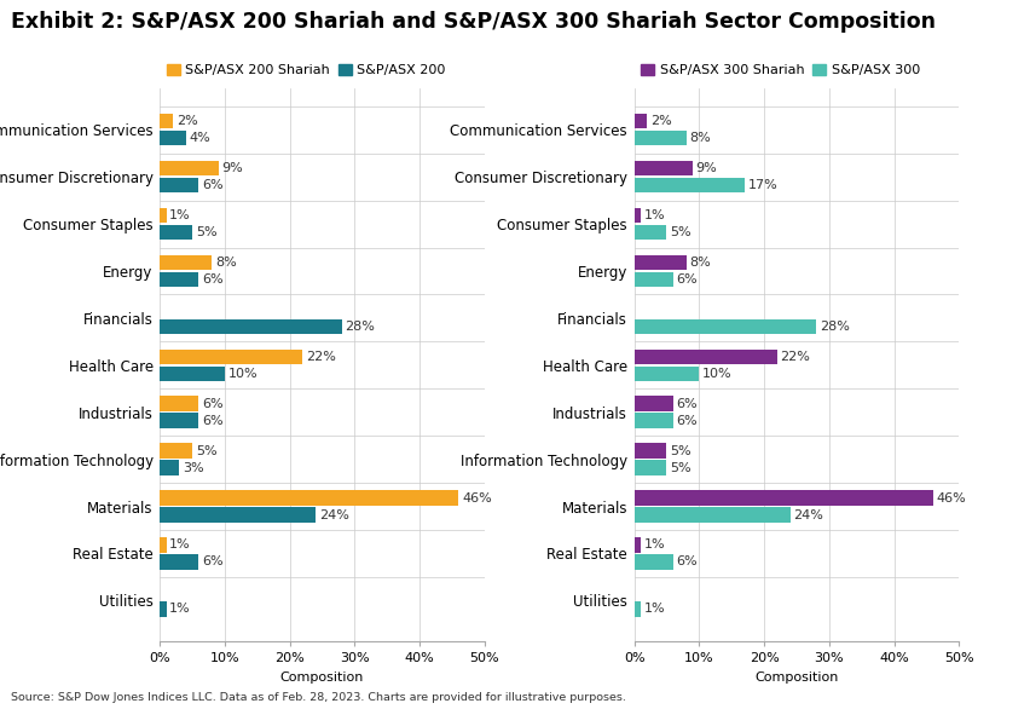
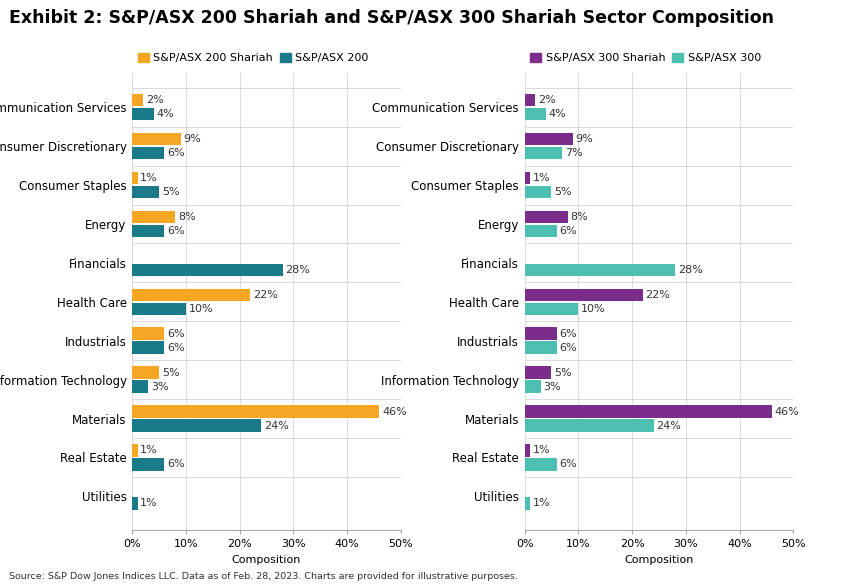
S&P/ASX 300/Communication Services: 8% -> 4%
S&P/ASX 300/Consumer Discretionary: 17% -> 7%
S&P/ASX 300/Information Technology: 5% -> 3%
